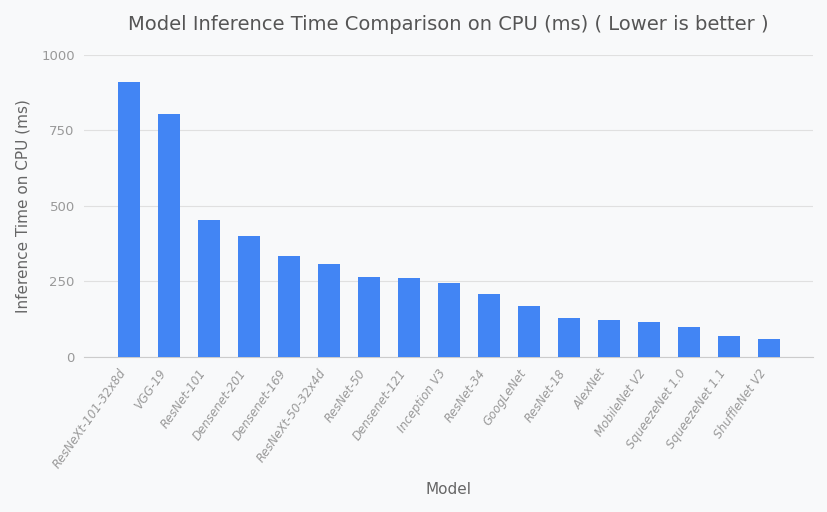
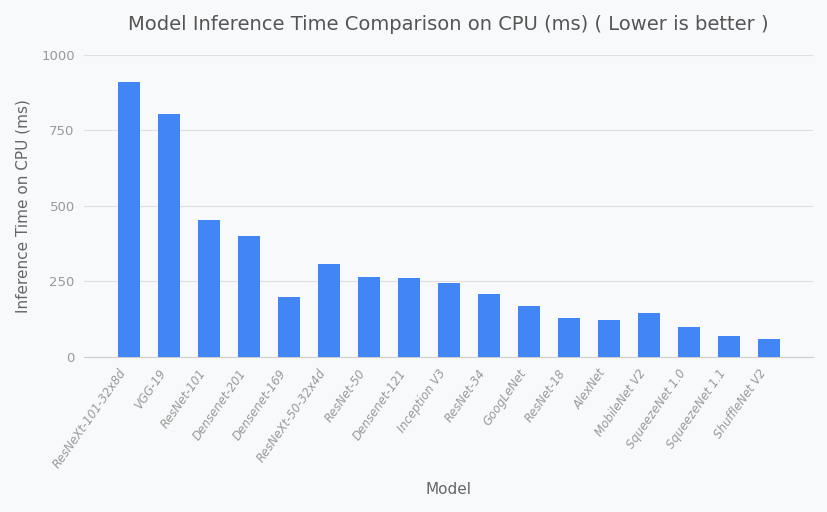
Densenet-169: 335 -> 200
MobileNet V2: 115 -> 145
